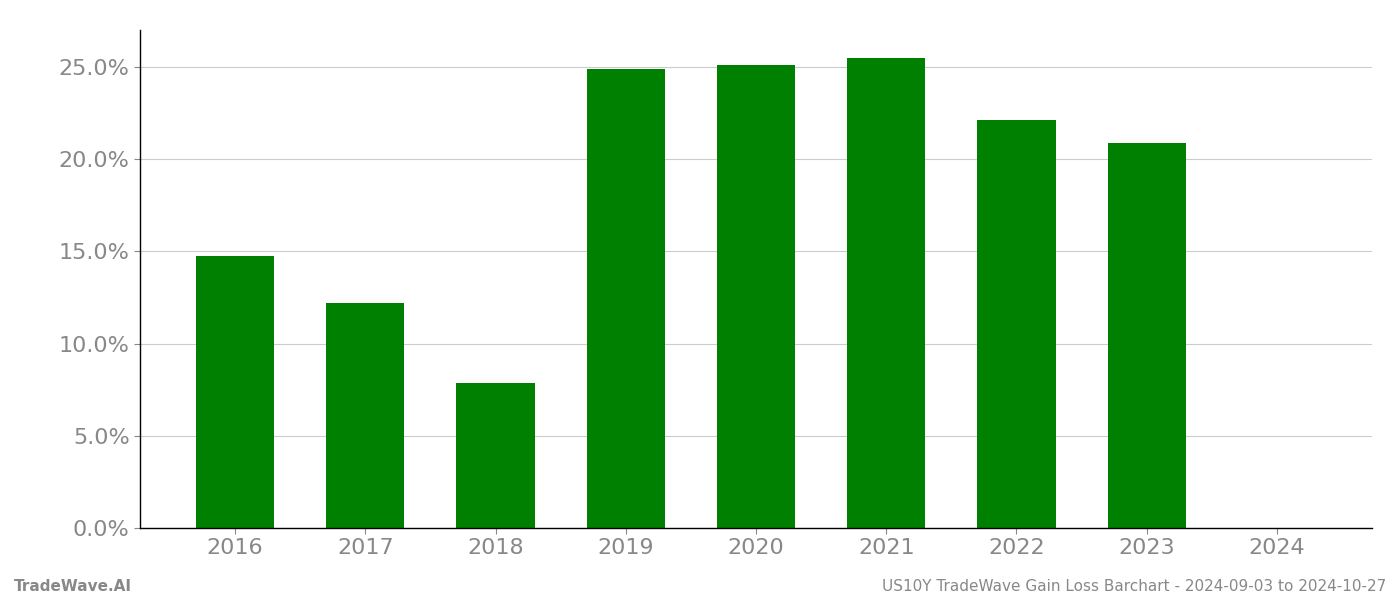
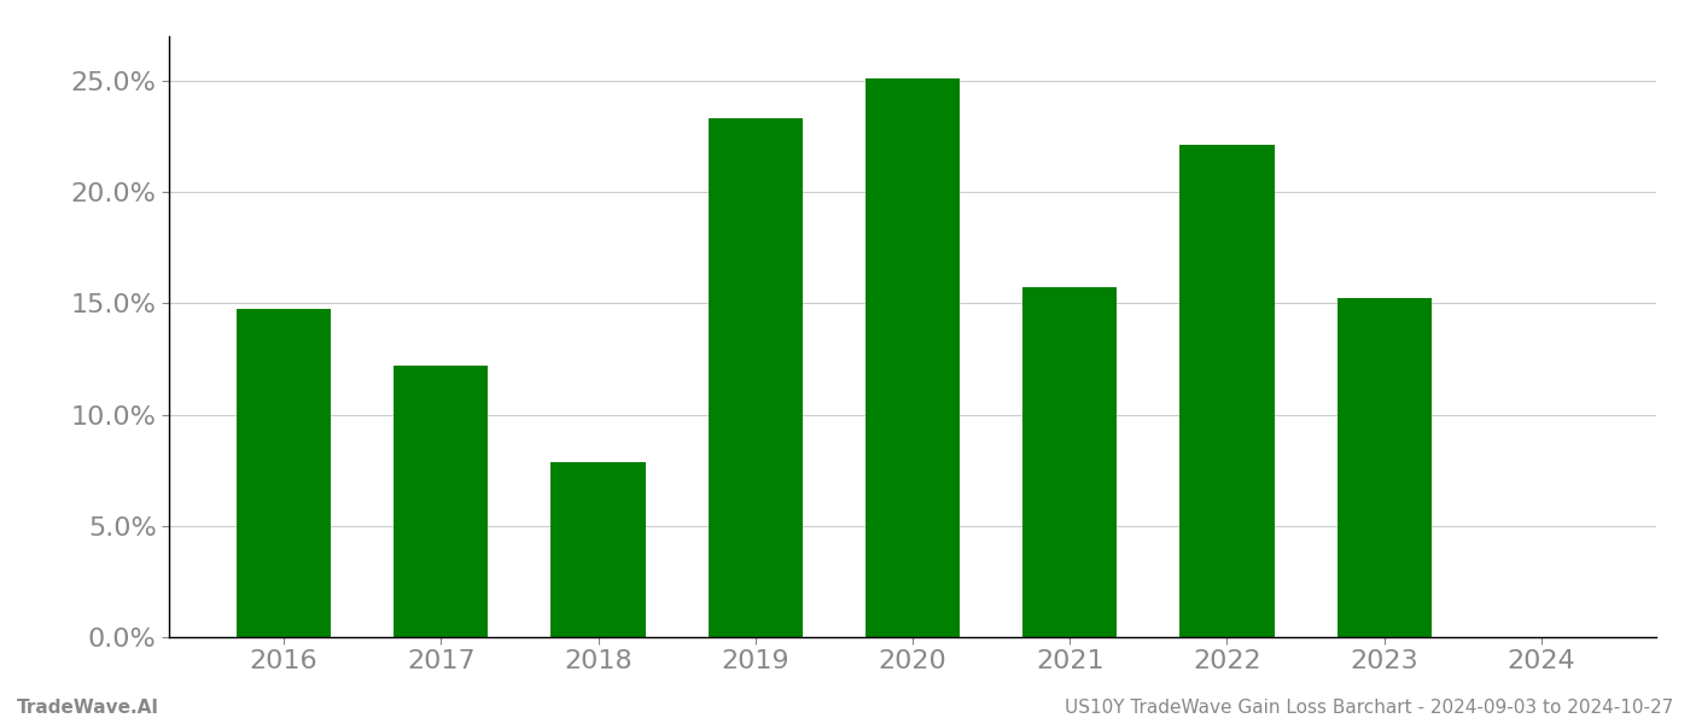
2019: 24.9% -> 23.3%
2021: 25.5% -> 15.7%
2023: 20.9% -> 15.2%
